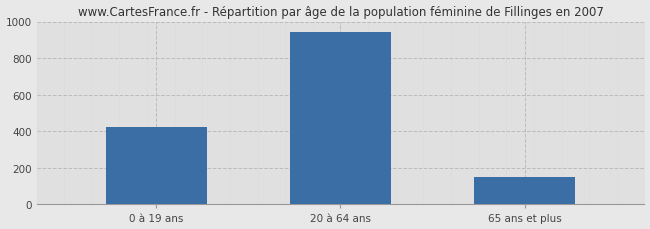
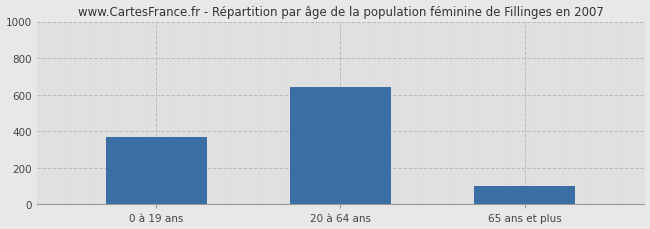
0 à 19 ans: 420 -> 370
20 à 64 ans: 940 -> 640
65 ans et plus: 150 -> 100
